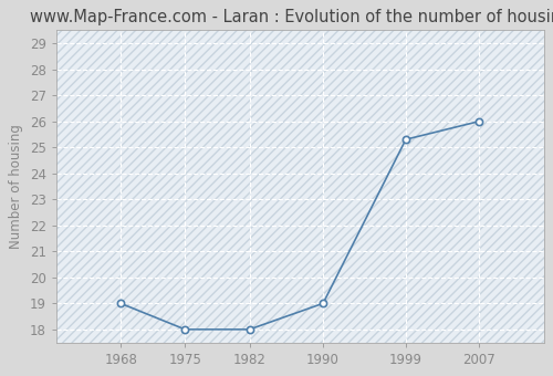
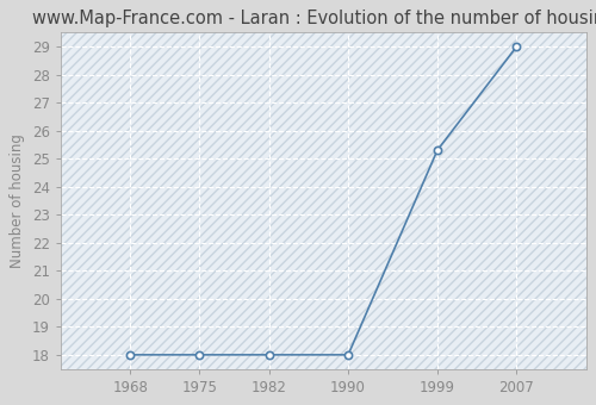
1968: 19.0 -> 18.0
1990: 19.0 -> 18.0
2007: 26.0 -> 29.0
